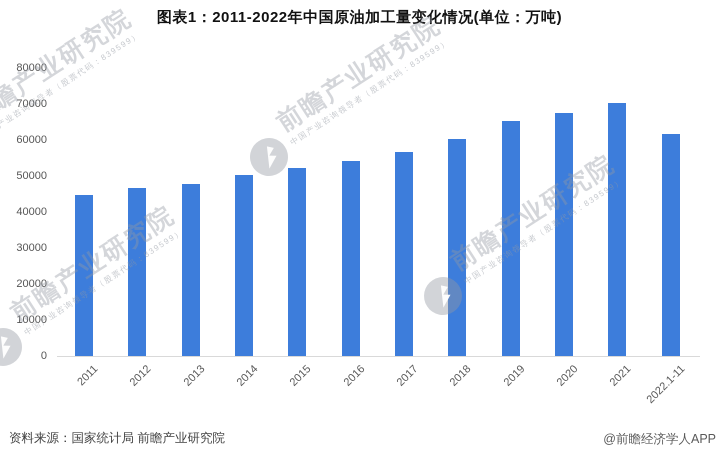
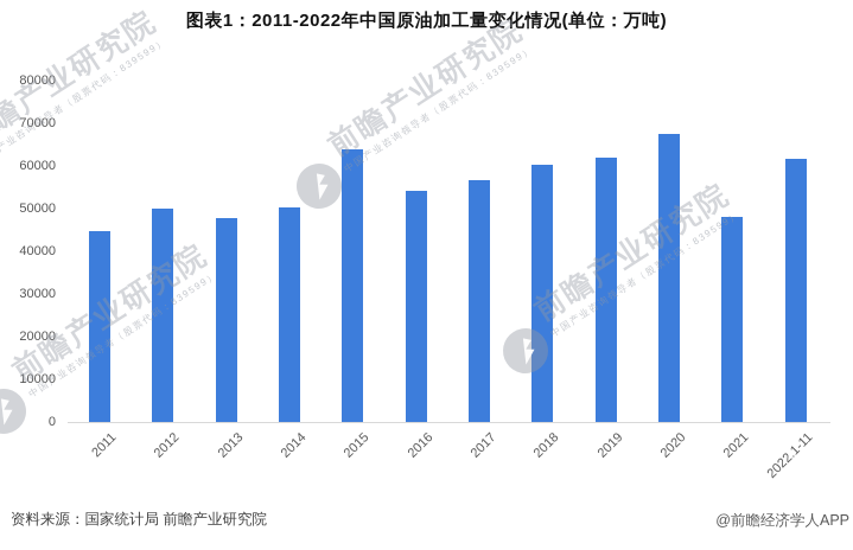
2012: 47000 -> 50000
2015: 52000 -> 64000
2019: 65000 -> 62000
2021: 70000 -> 48000
